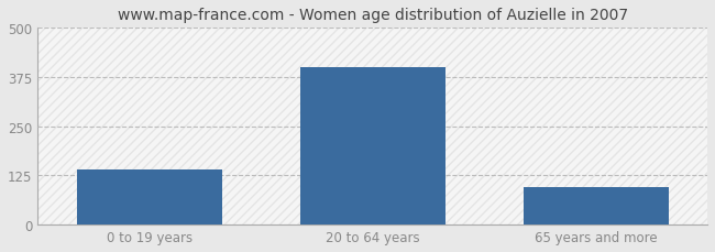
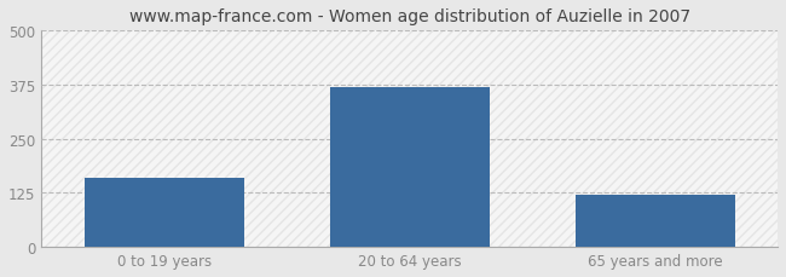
0 to 19 years: 140 -> 160
20 to 64 years: 400 -> 370
65 years and more: 95 -> 120
